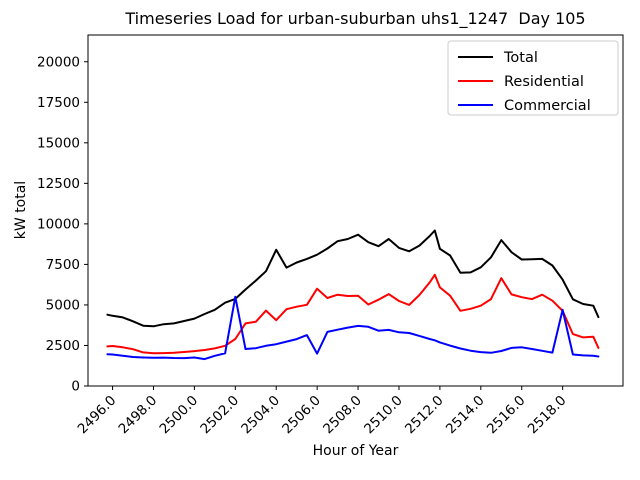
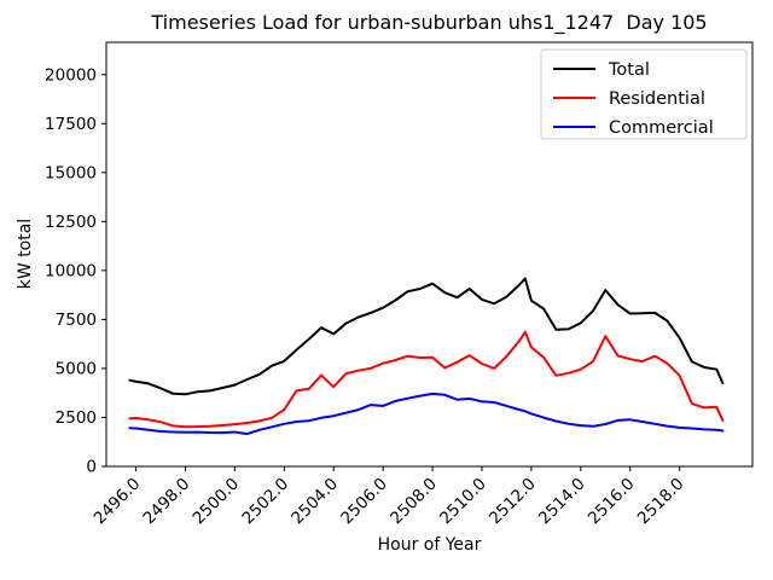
Commercial/2502.0: 5500 -> 2200
Total/2504.0: 8400 -> 6800
Residential/2506.0: 6000 -> 5300
Commercial/2506.0: 2000 -> 3100
Commercial/2518.0: 4700 -> 2000
